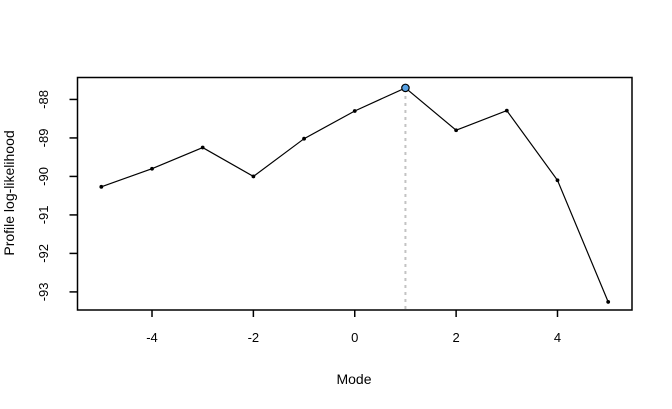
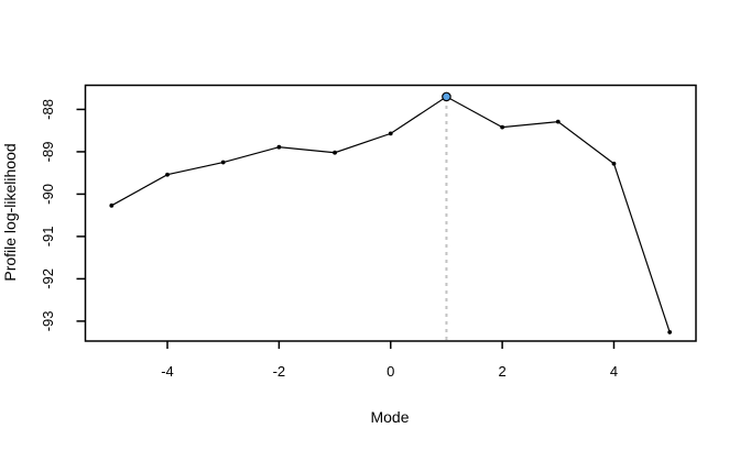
-4: -89.8 -> -89.5
-2: -90.0 -> -88.9
0: -88.3 -> -88.6
2: -88.8 -> -88.4
4: -90.1 -> -89.3
